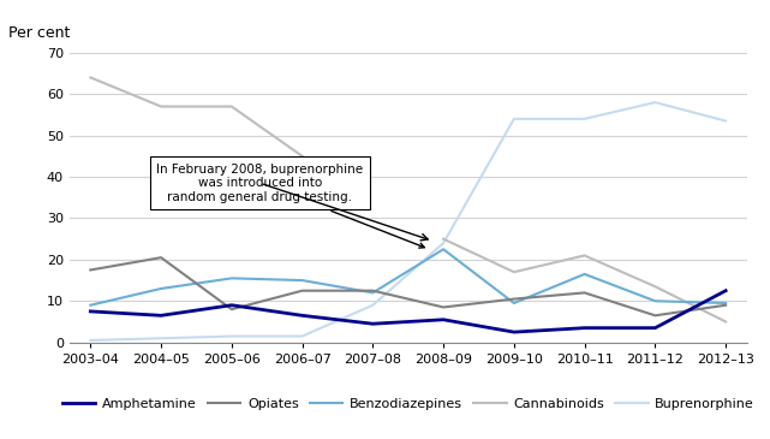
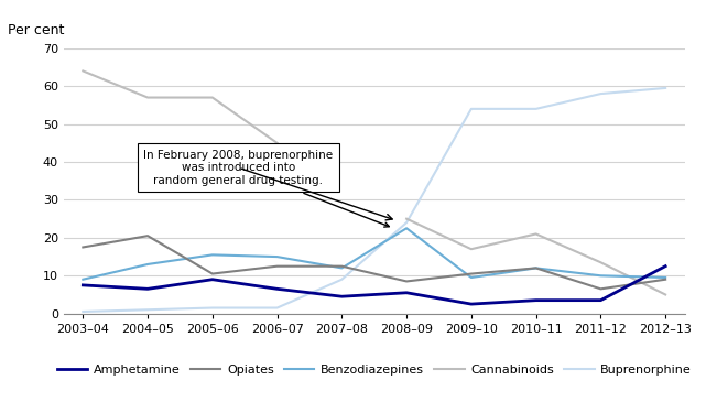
Opiates/2005–06: 8.0 -> 10.5
Benzodiazepines/2010–11: 16.5 -> 12.0
Buprenorphine/2012–13: 53.5 -> 59.5
